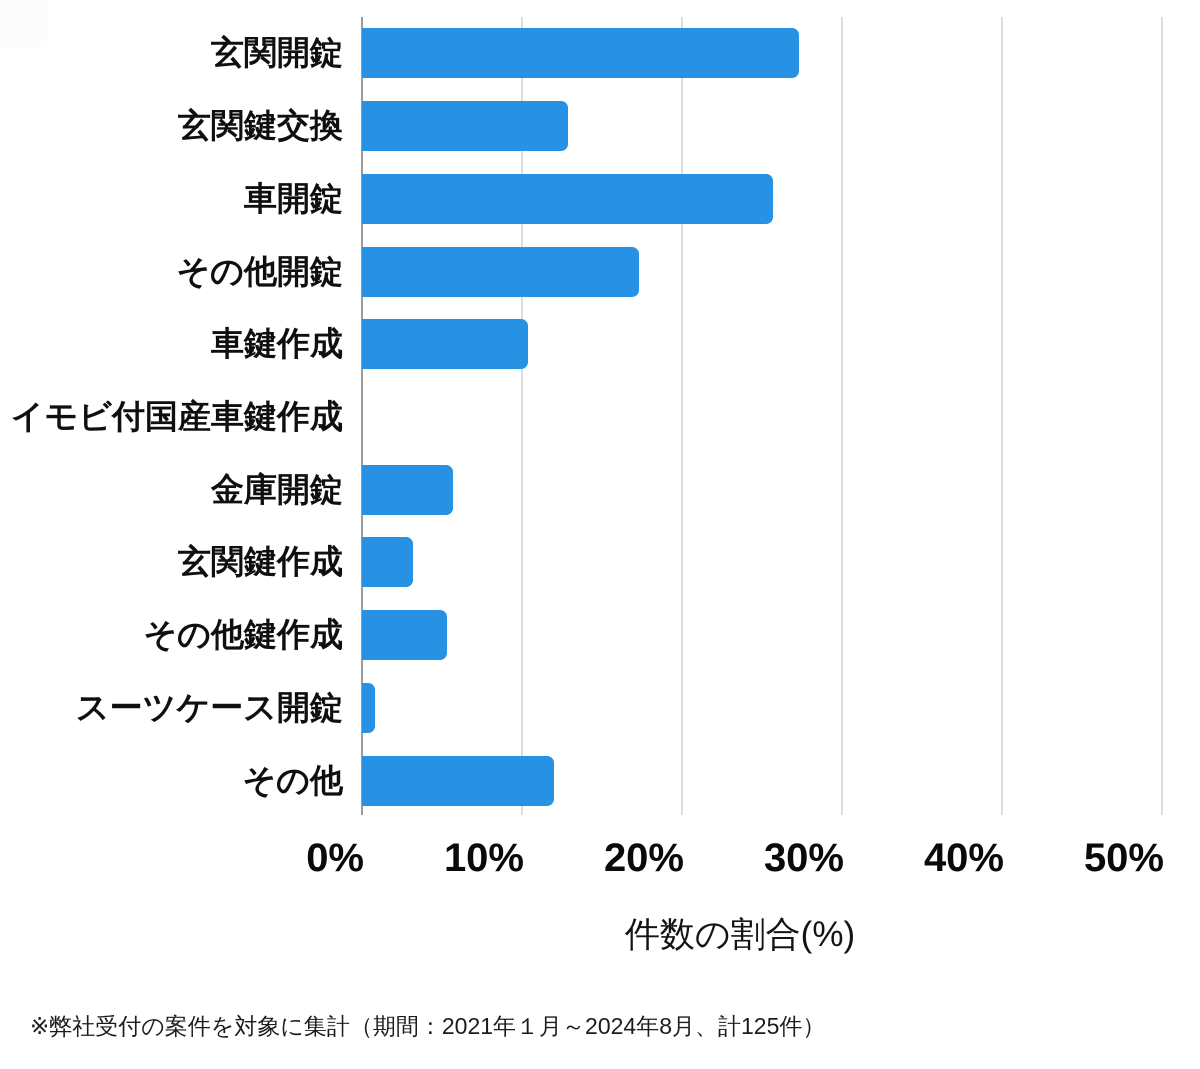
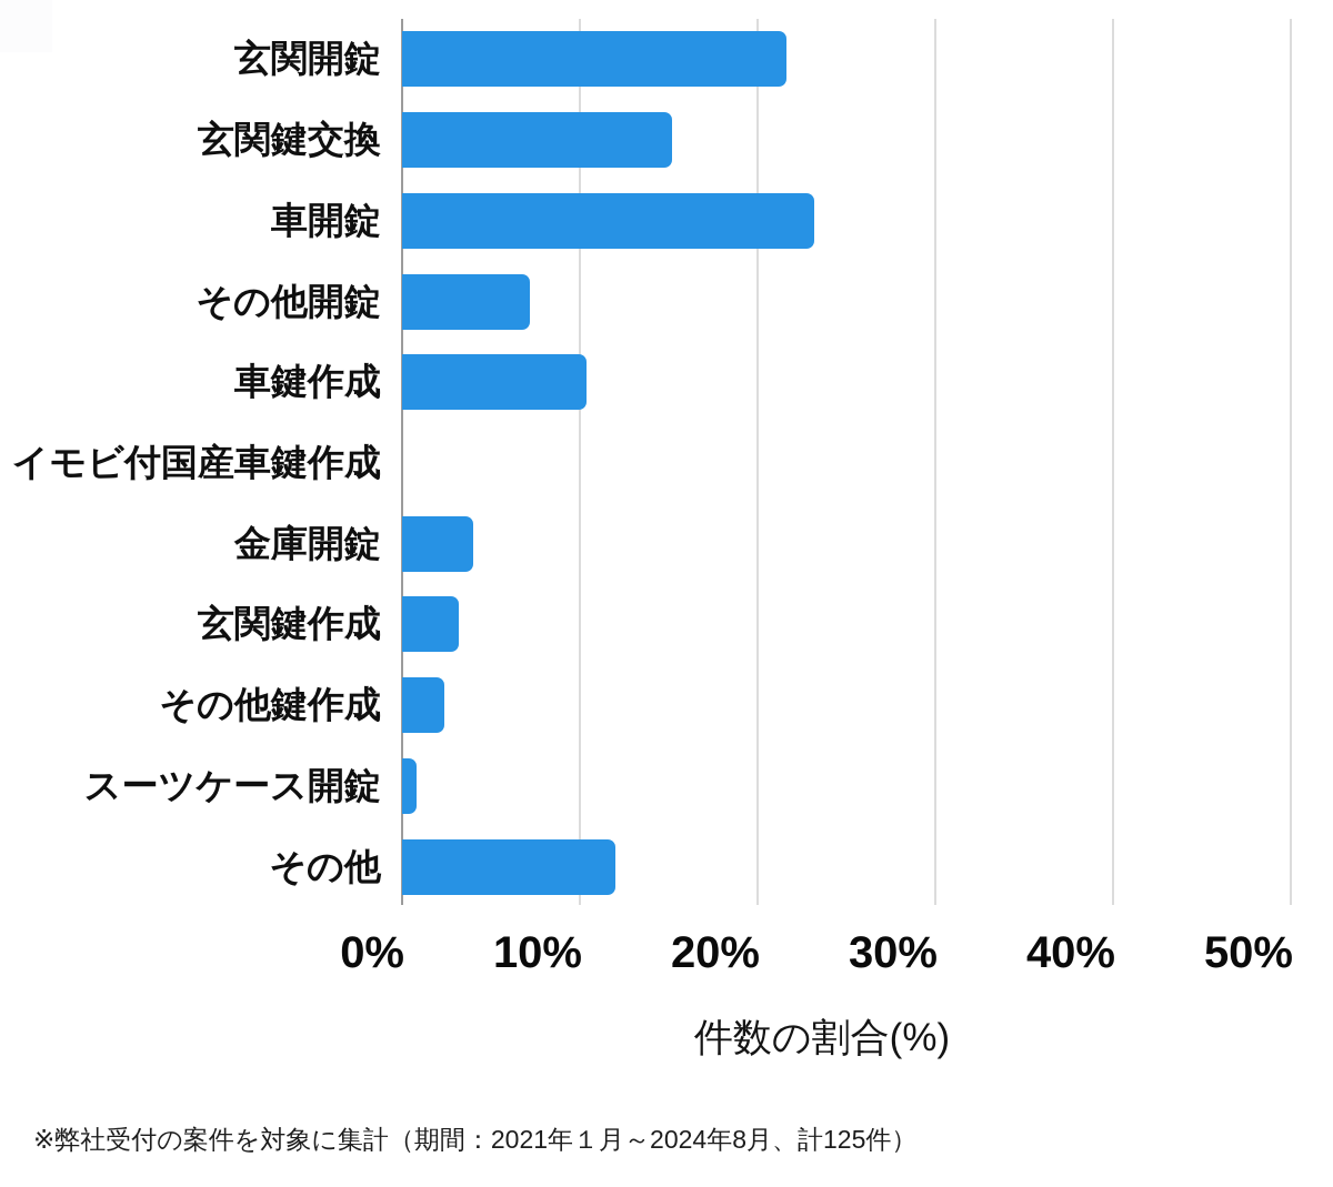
玄関開錠: 27.3% -> 21.6%
玄関鍵交換: 12.9% -> 15.2%
車開錠: 25.7% -> 23.2%
その他開錠: 17.3% -> 7.2%
金庫開錠: 5.7% -> 4.0%
その他鍵作成: 5.3% -> 2.4%
